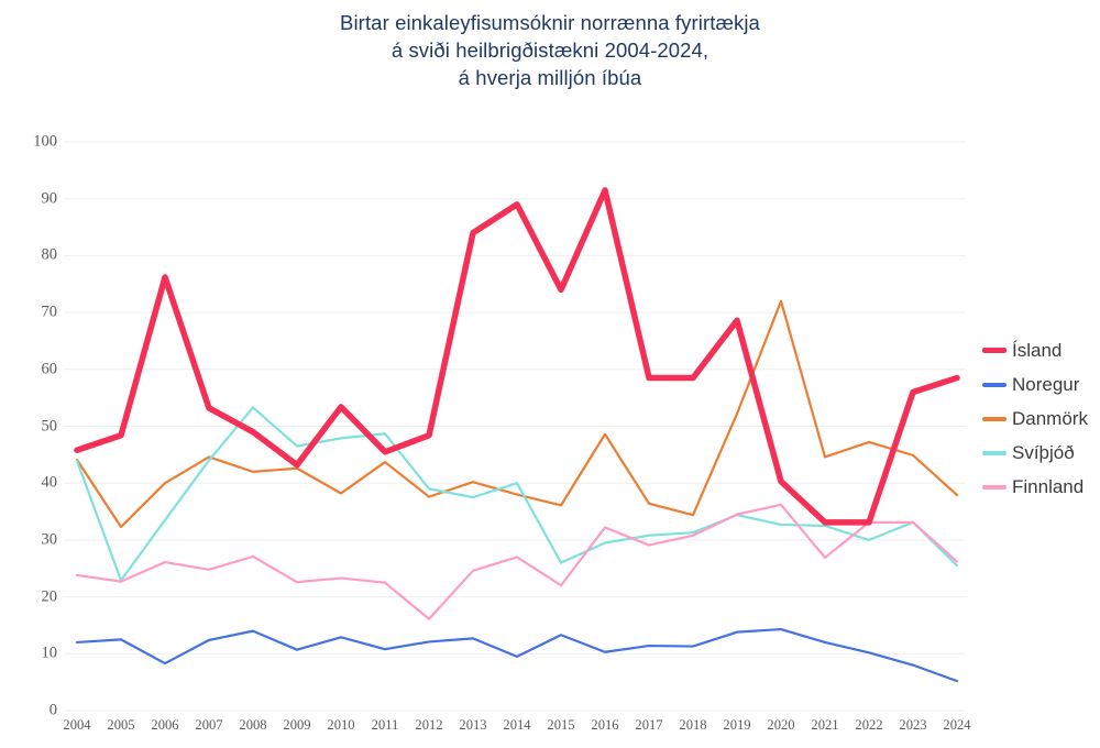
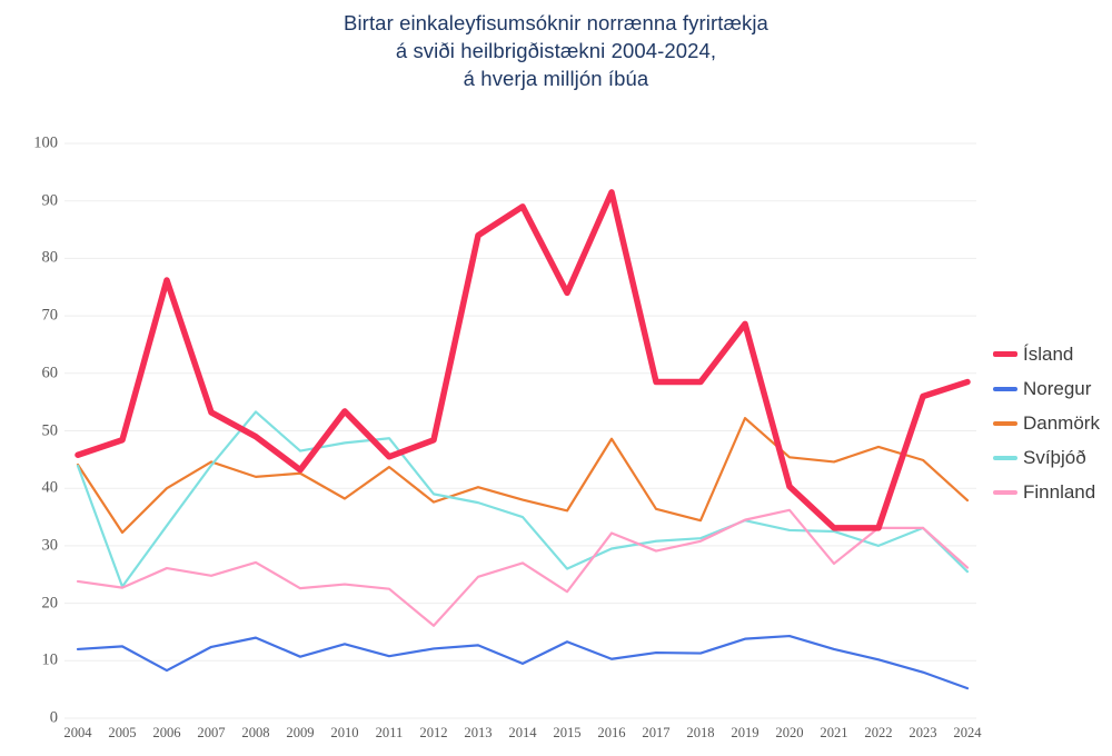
Svíþjóð/2014: 40 -> 35
Danmörk/2020: 72 -> 45
